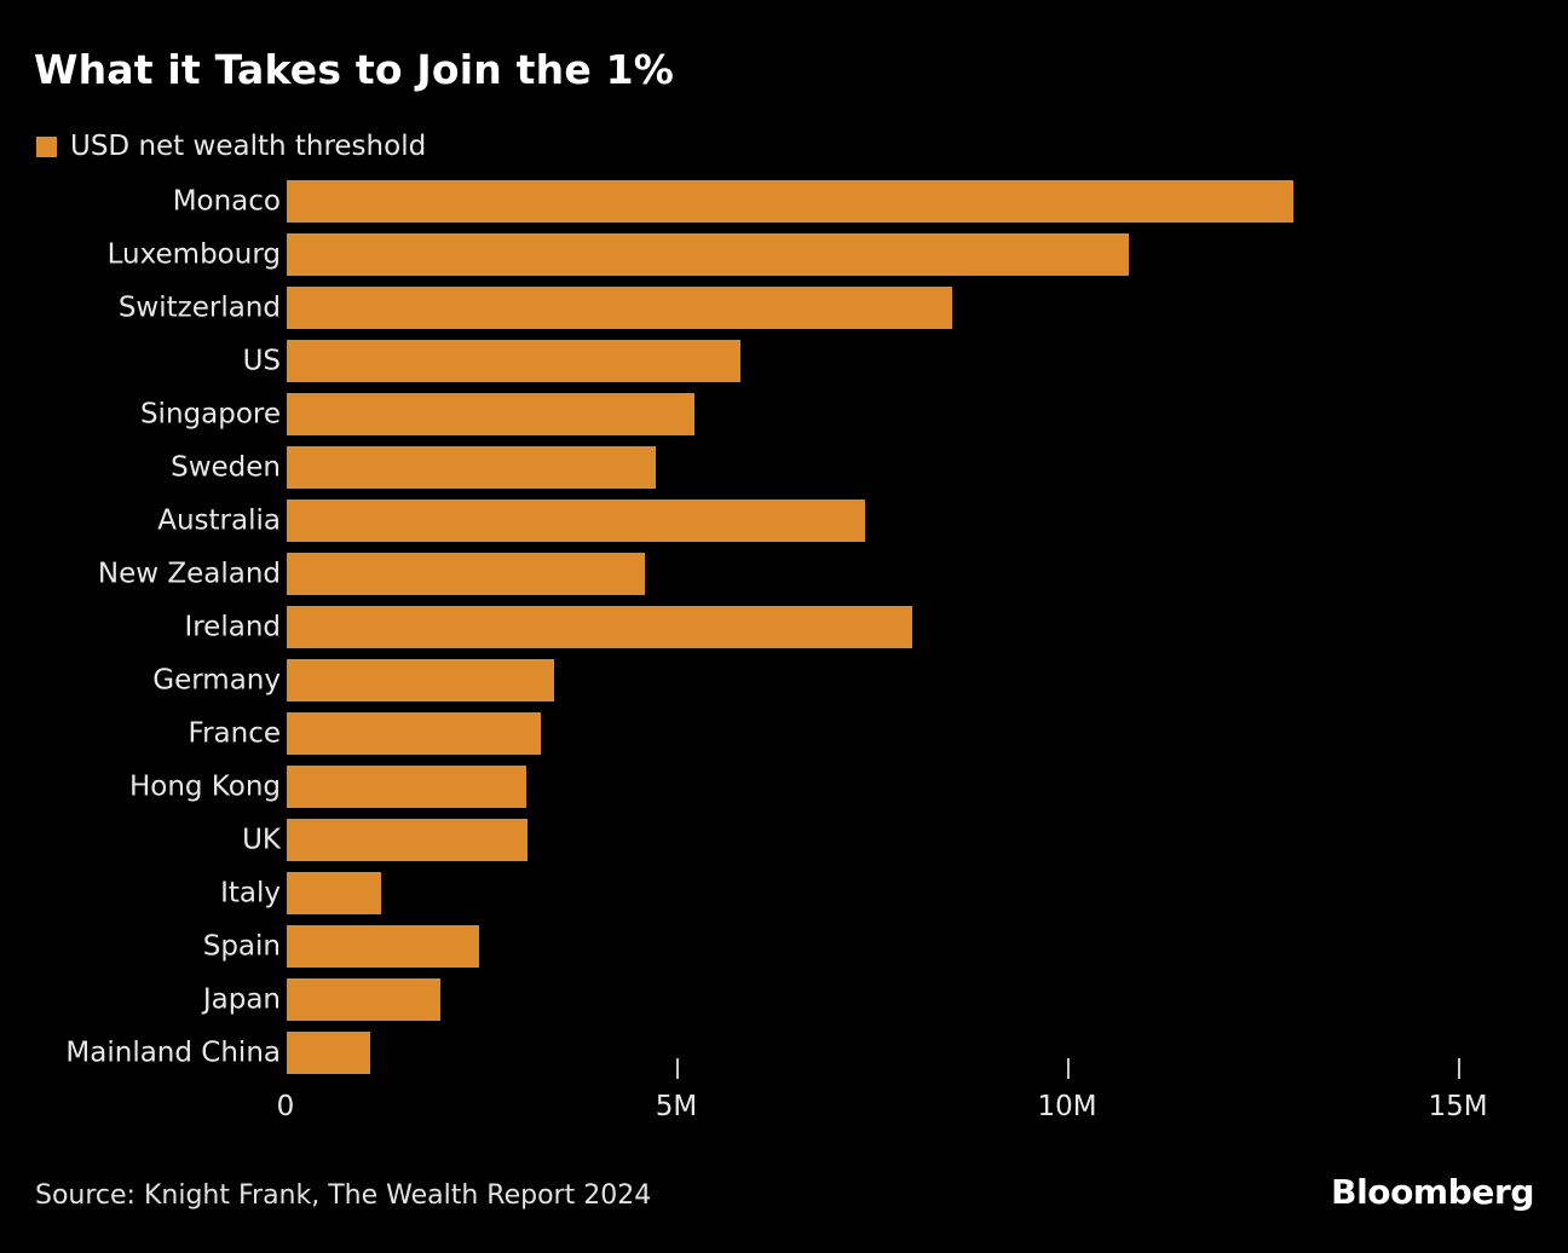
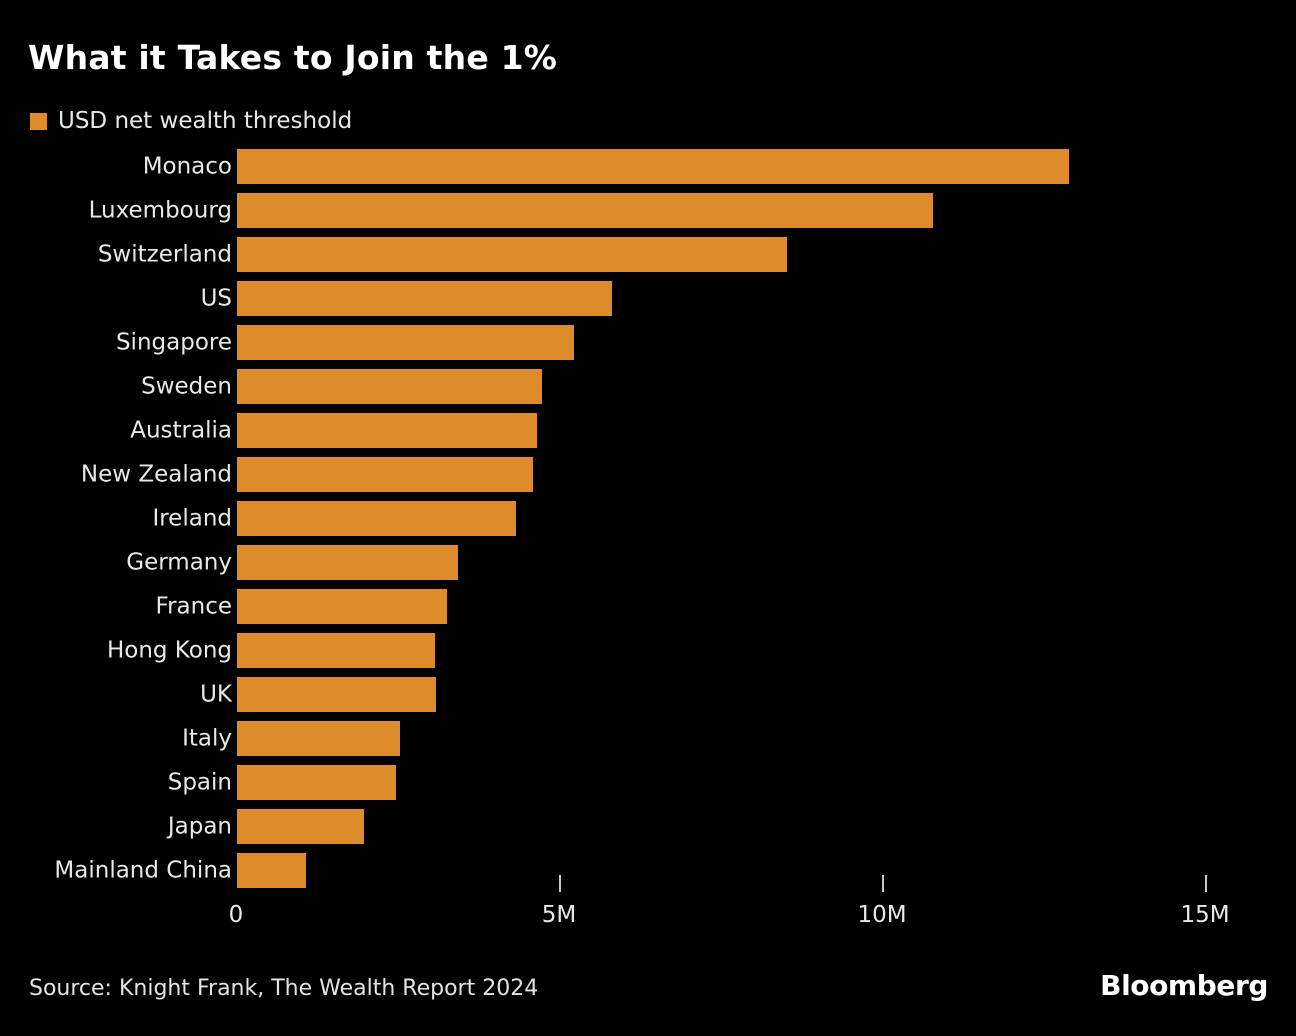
Australia: 7.4M -> 4.6M
Ireland: 8.0M -> 4.3M
Italy: 1.2M -> 2.5M
